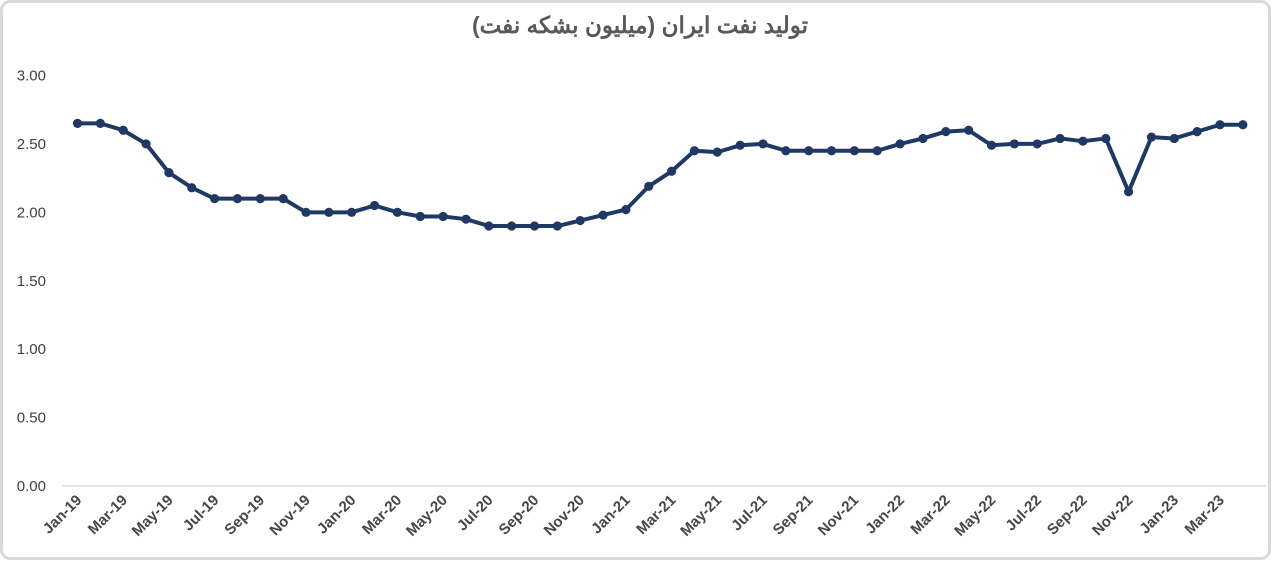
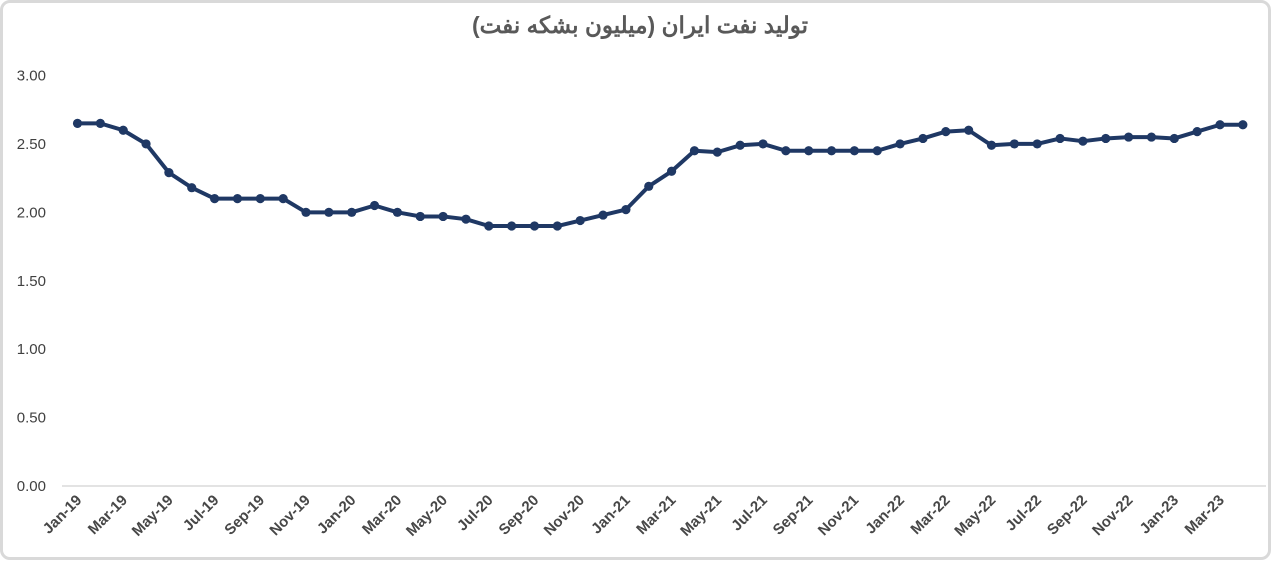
Nov-22: 2.15 -> 2.55
